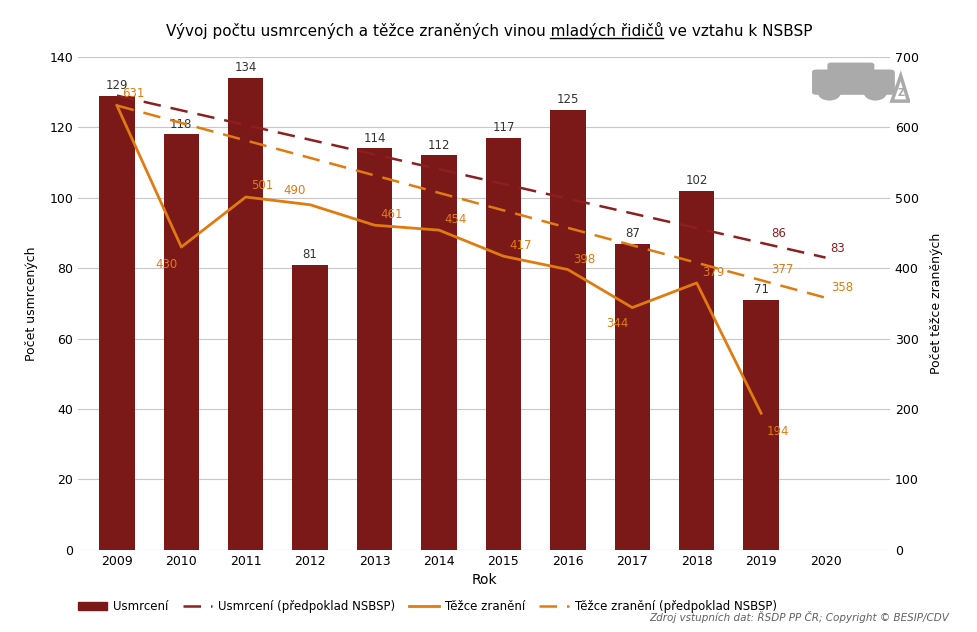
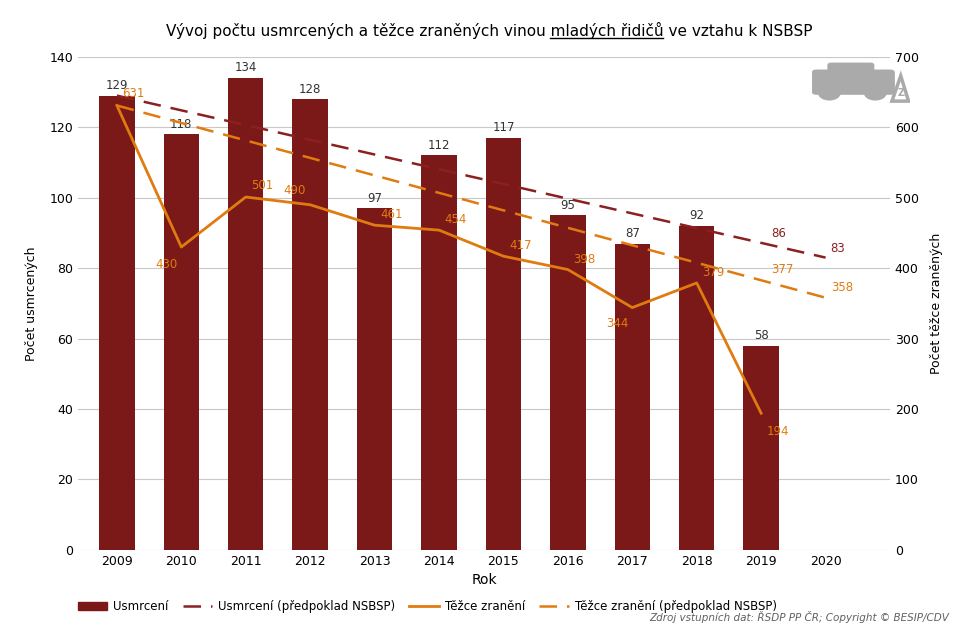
Usmrcení/2012: 81 -> 128
Usmrcení/2013: 114 -> 97
Usmrcení/2016: 125 -> 95
Usmrcení/2018: 102 -> 92
Usmrcení/2019: 71 -> 58
